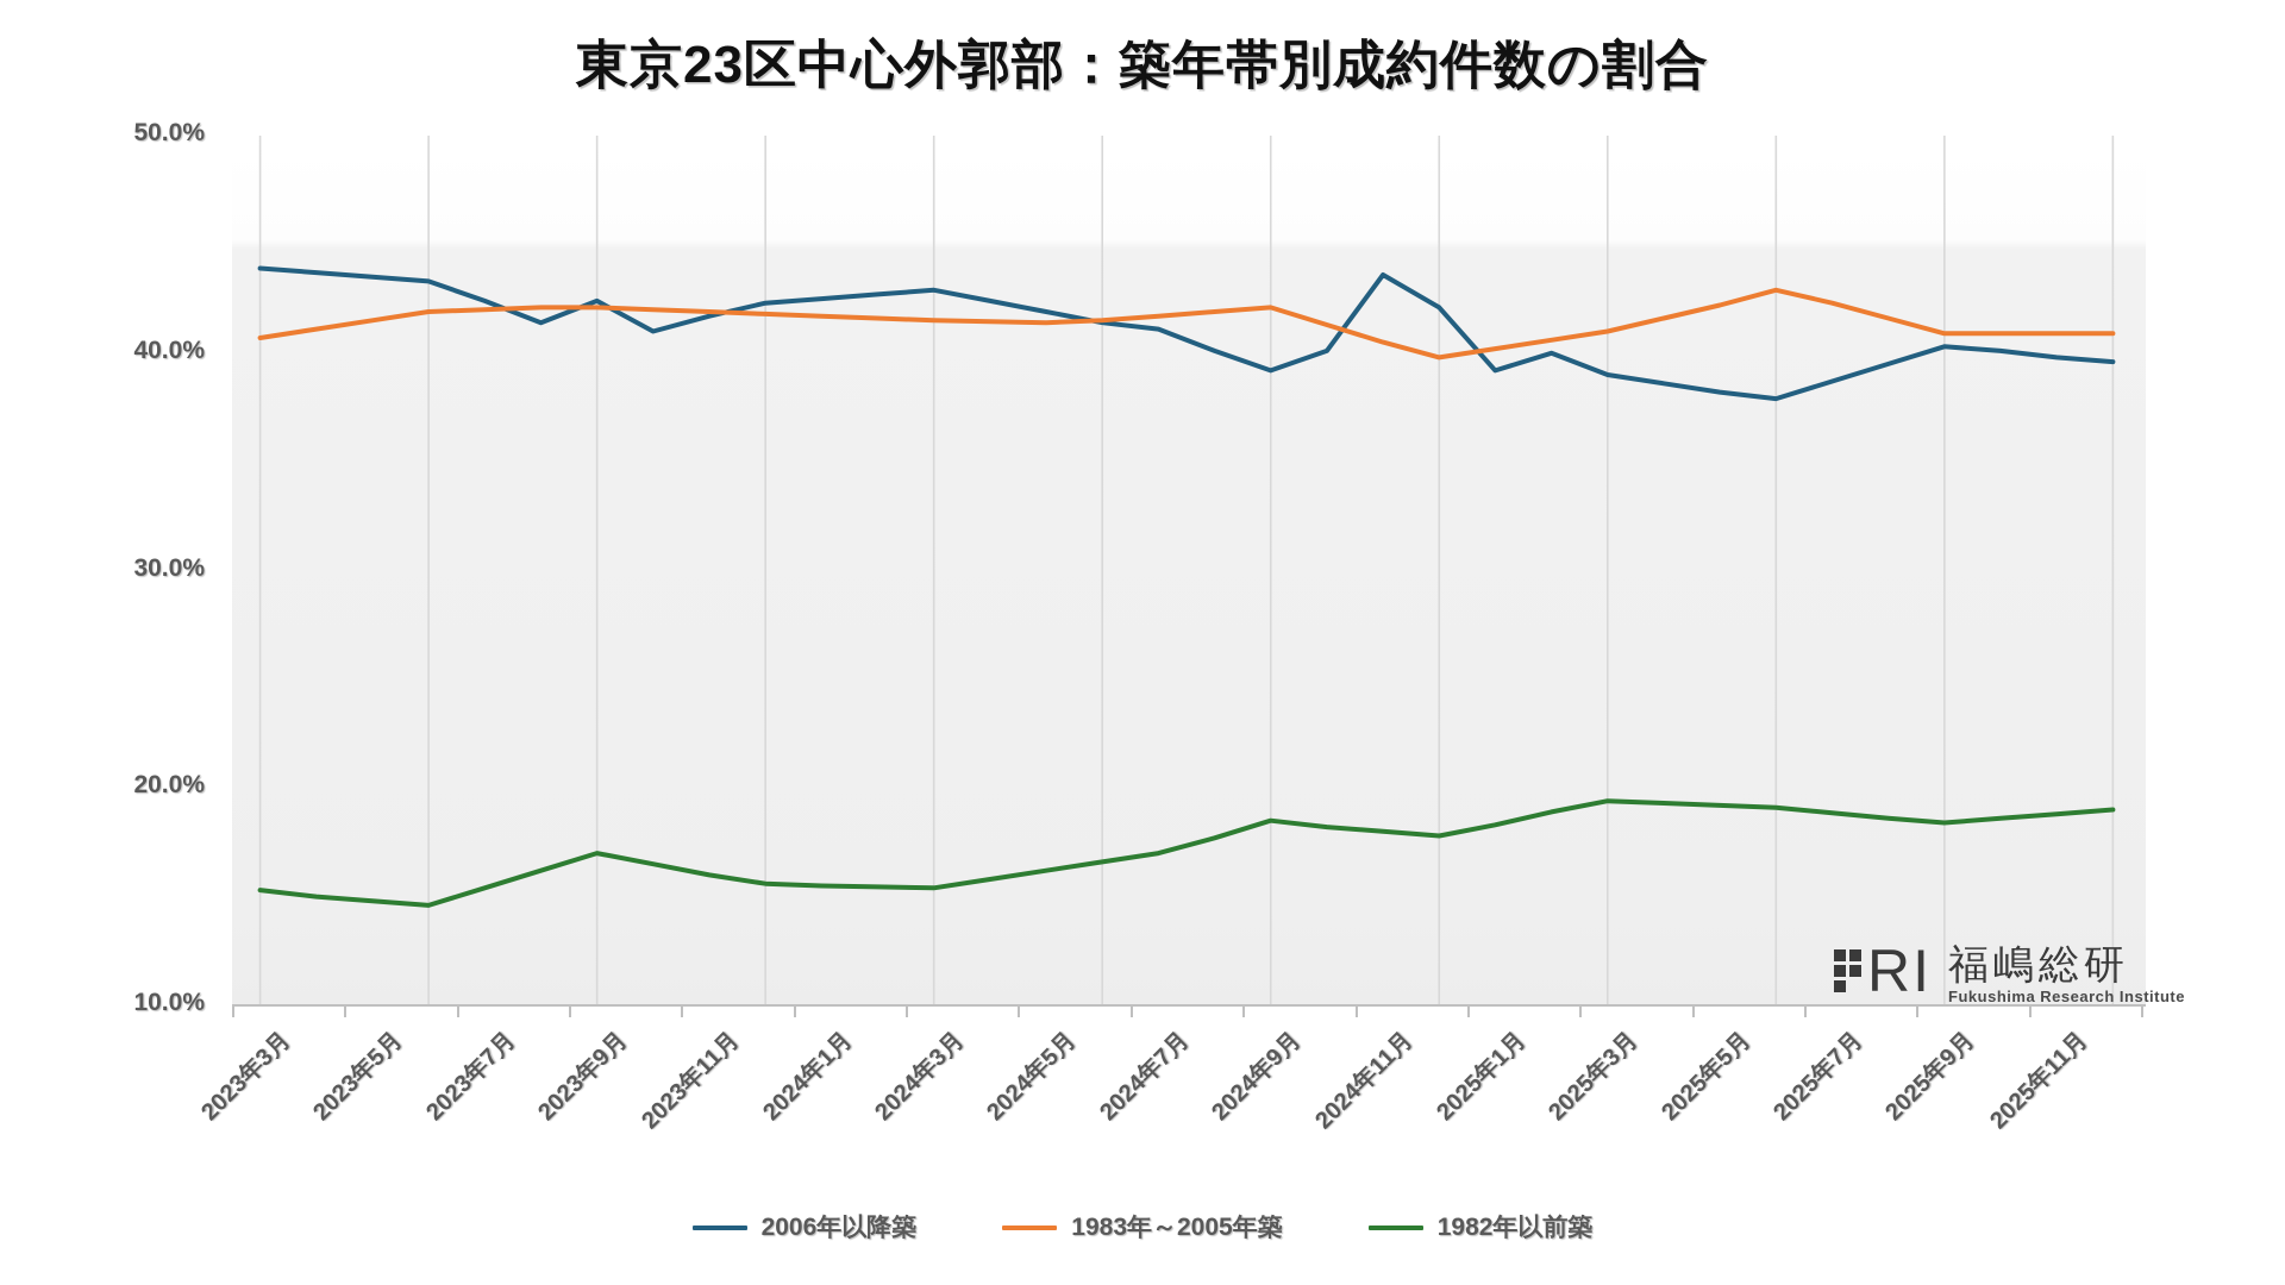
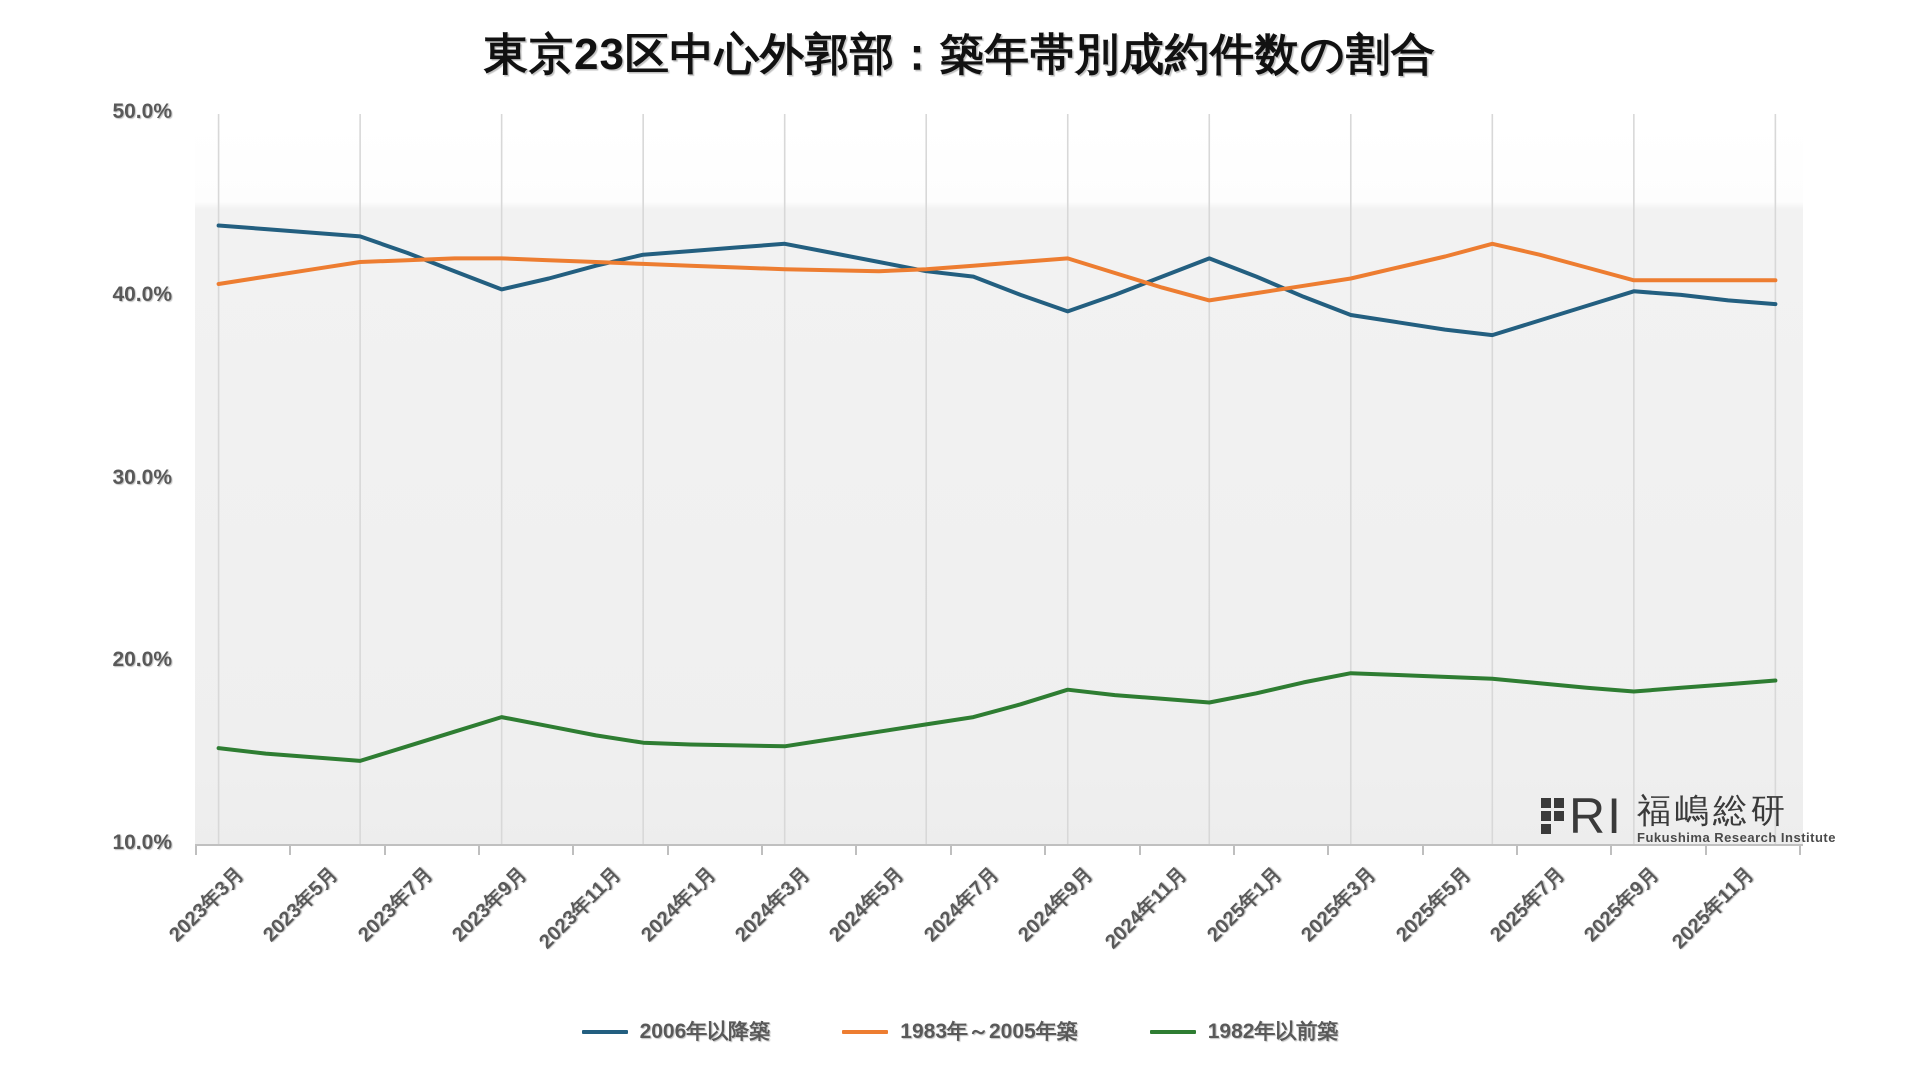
2006年以降築/2023年9月: 42.4% -> 40.4%
2006年以降築/2024年11月: 43.6% -> 41.1%
2006年以降築/2025年1月: 39.2% -> 41.1%
